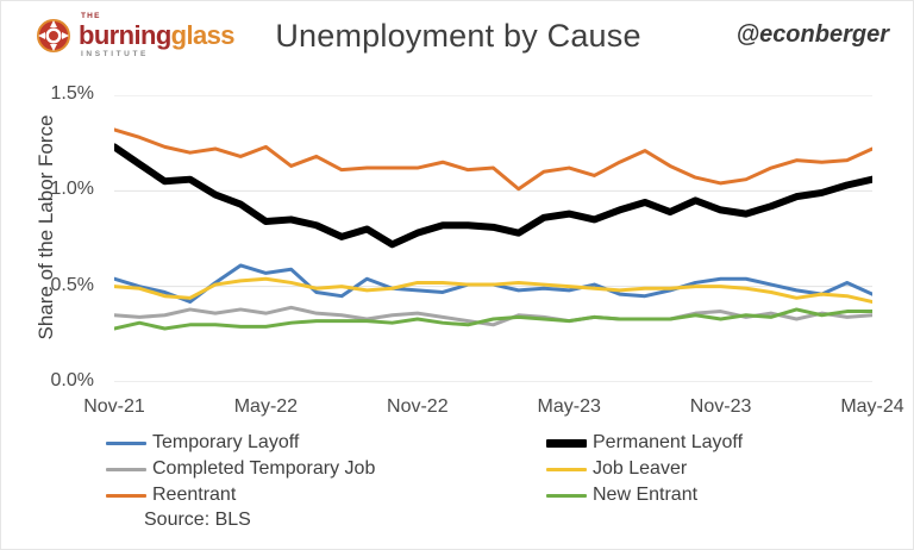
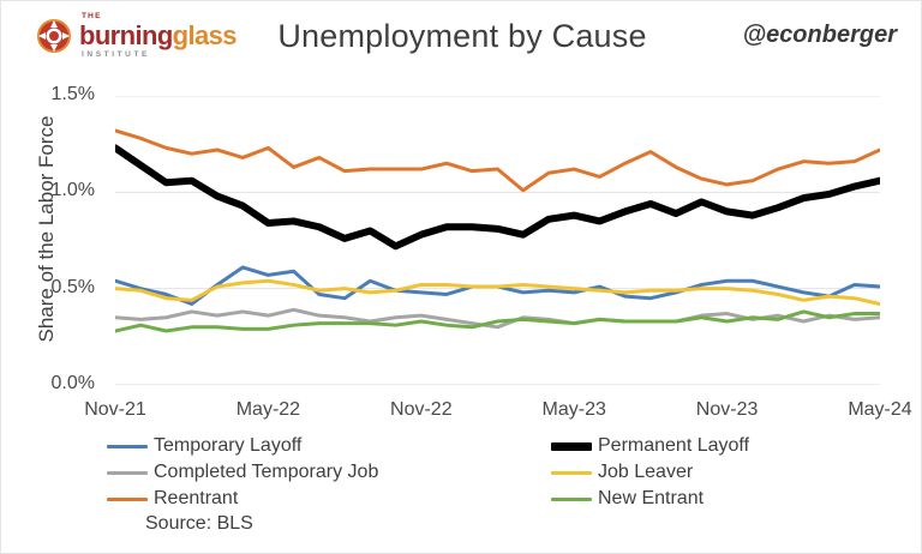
Temporary Layoff/May-24: 0.46% -> 0.51%
